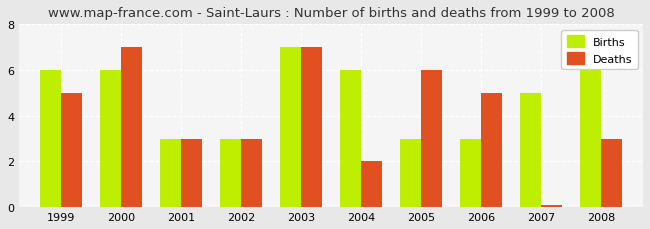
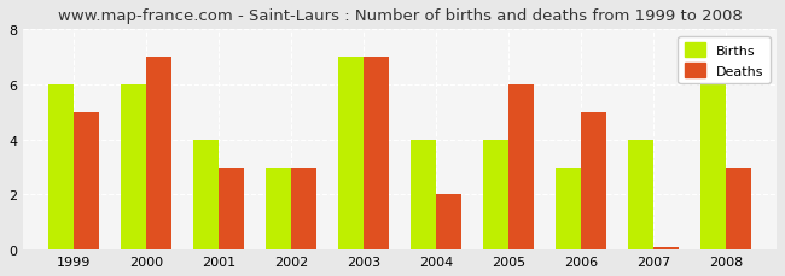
Births/2001: 3 -> 4
Births/2004: 6 -> 4
Births/2005: 3 -> 4
Births/2007: 5 -> 4
